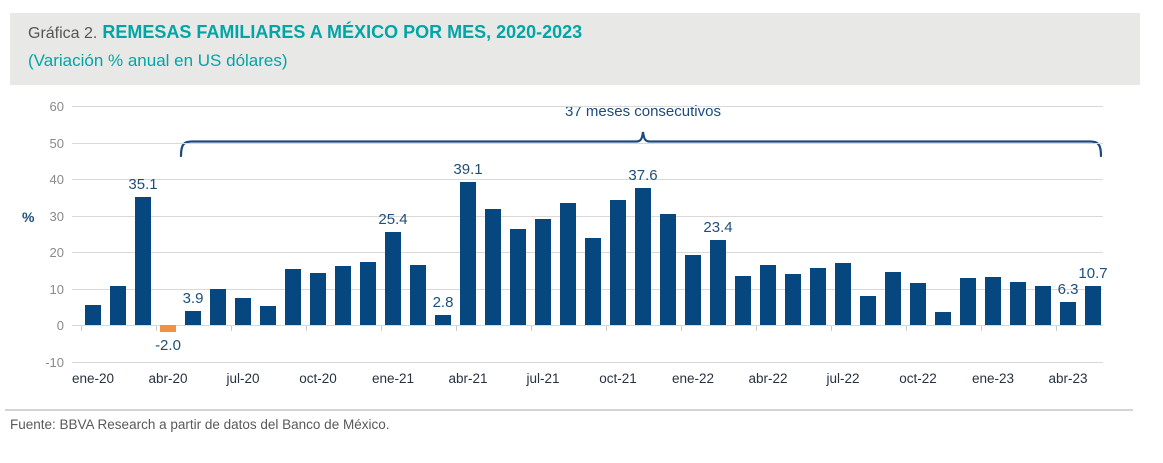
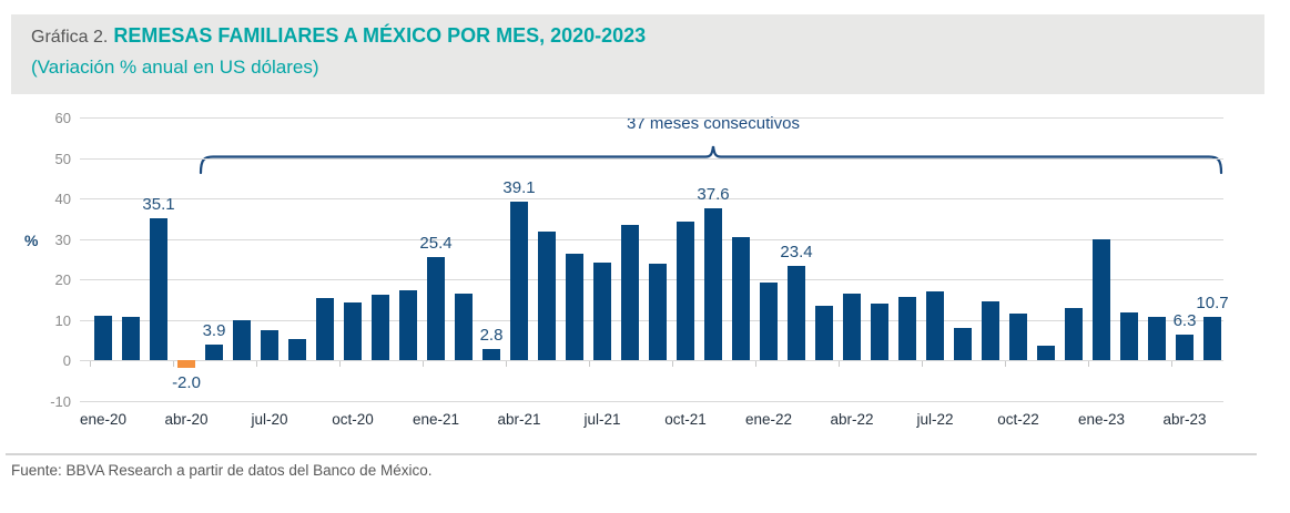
ene-20: 6 -> 11
jul-21: 29 -> 24
ene-23: 13 -> 30
